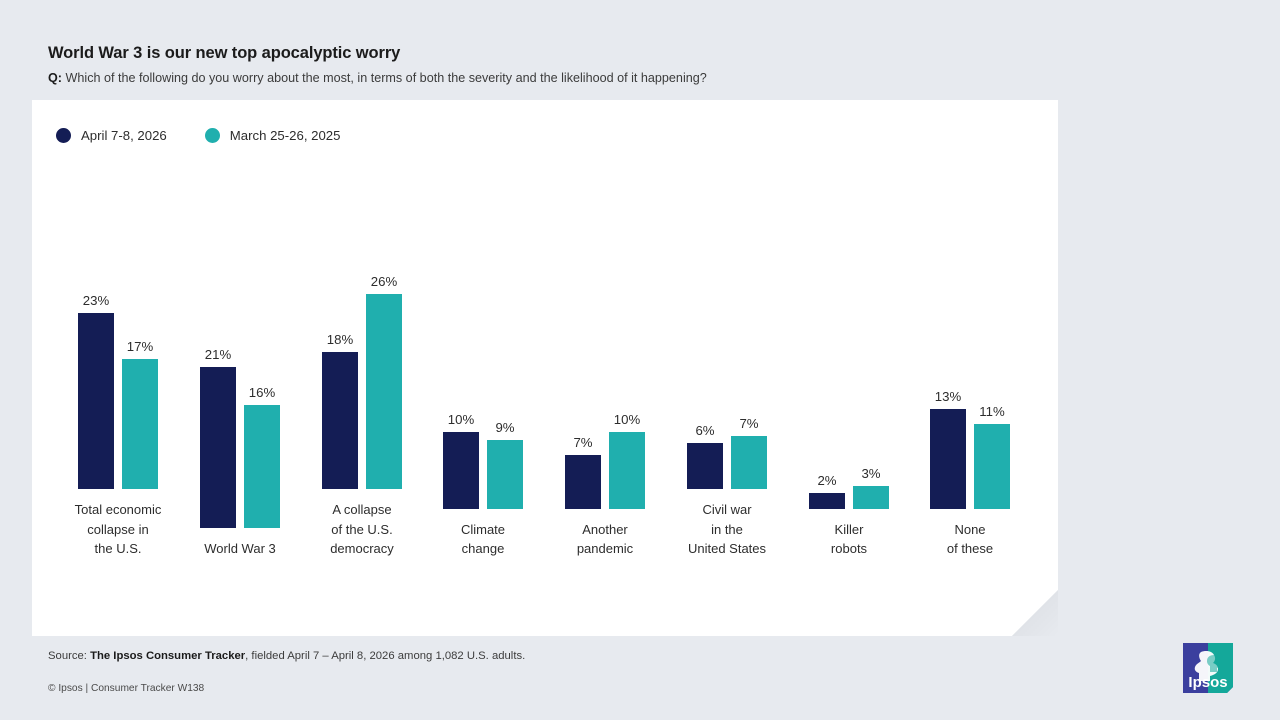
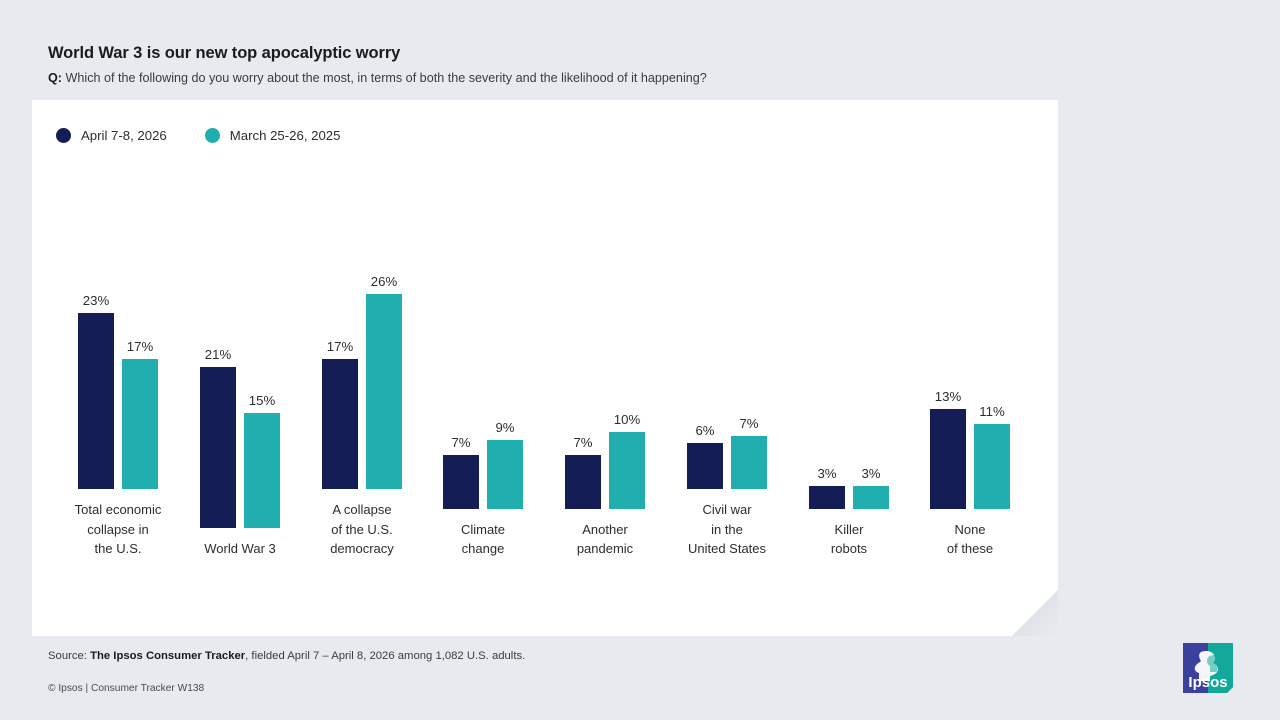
March 25-26, 2025/World War 3: 16% -> 15%
April 7-8, 2026/A collapse of the U.S. democracy: 18% -> 17%
April 7-8, 2026/Climate change: 10% -> 7%
April 7-8, 2026/Killer robots: 2% -> 3%
